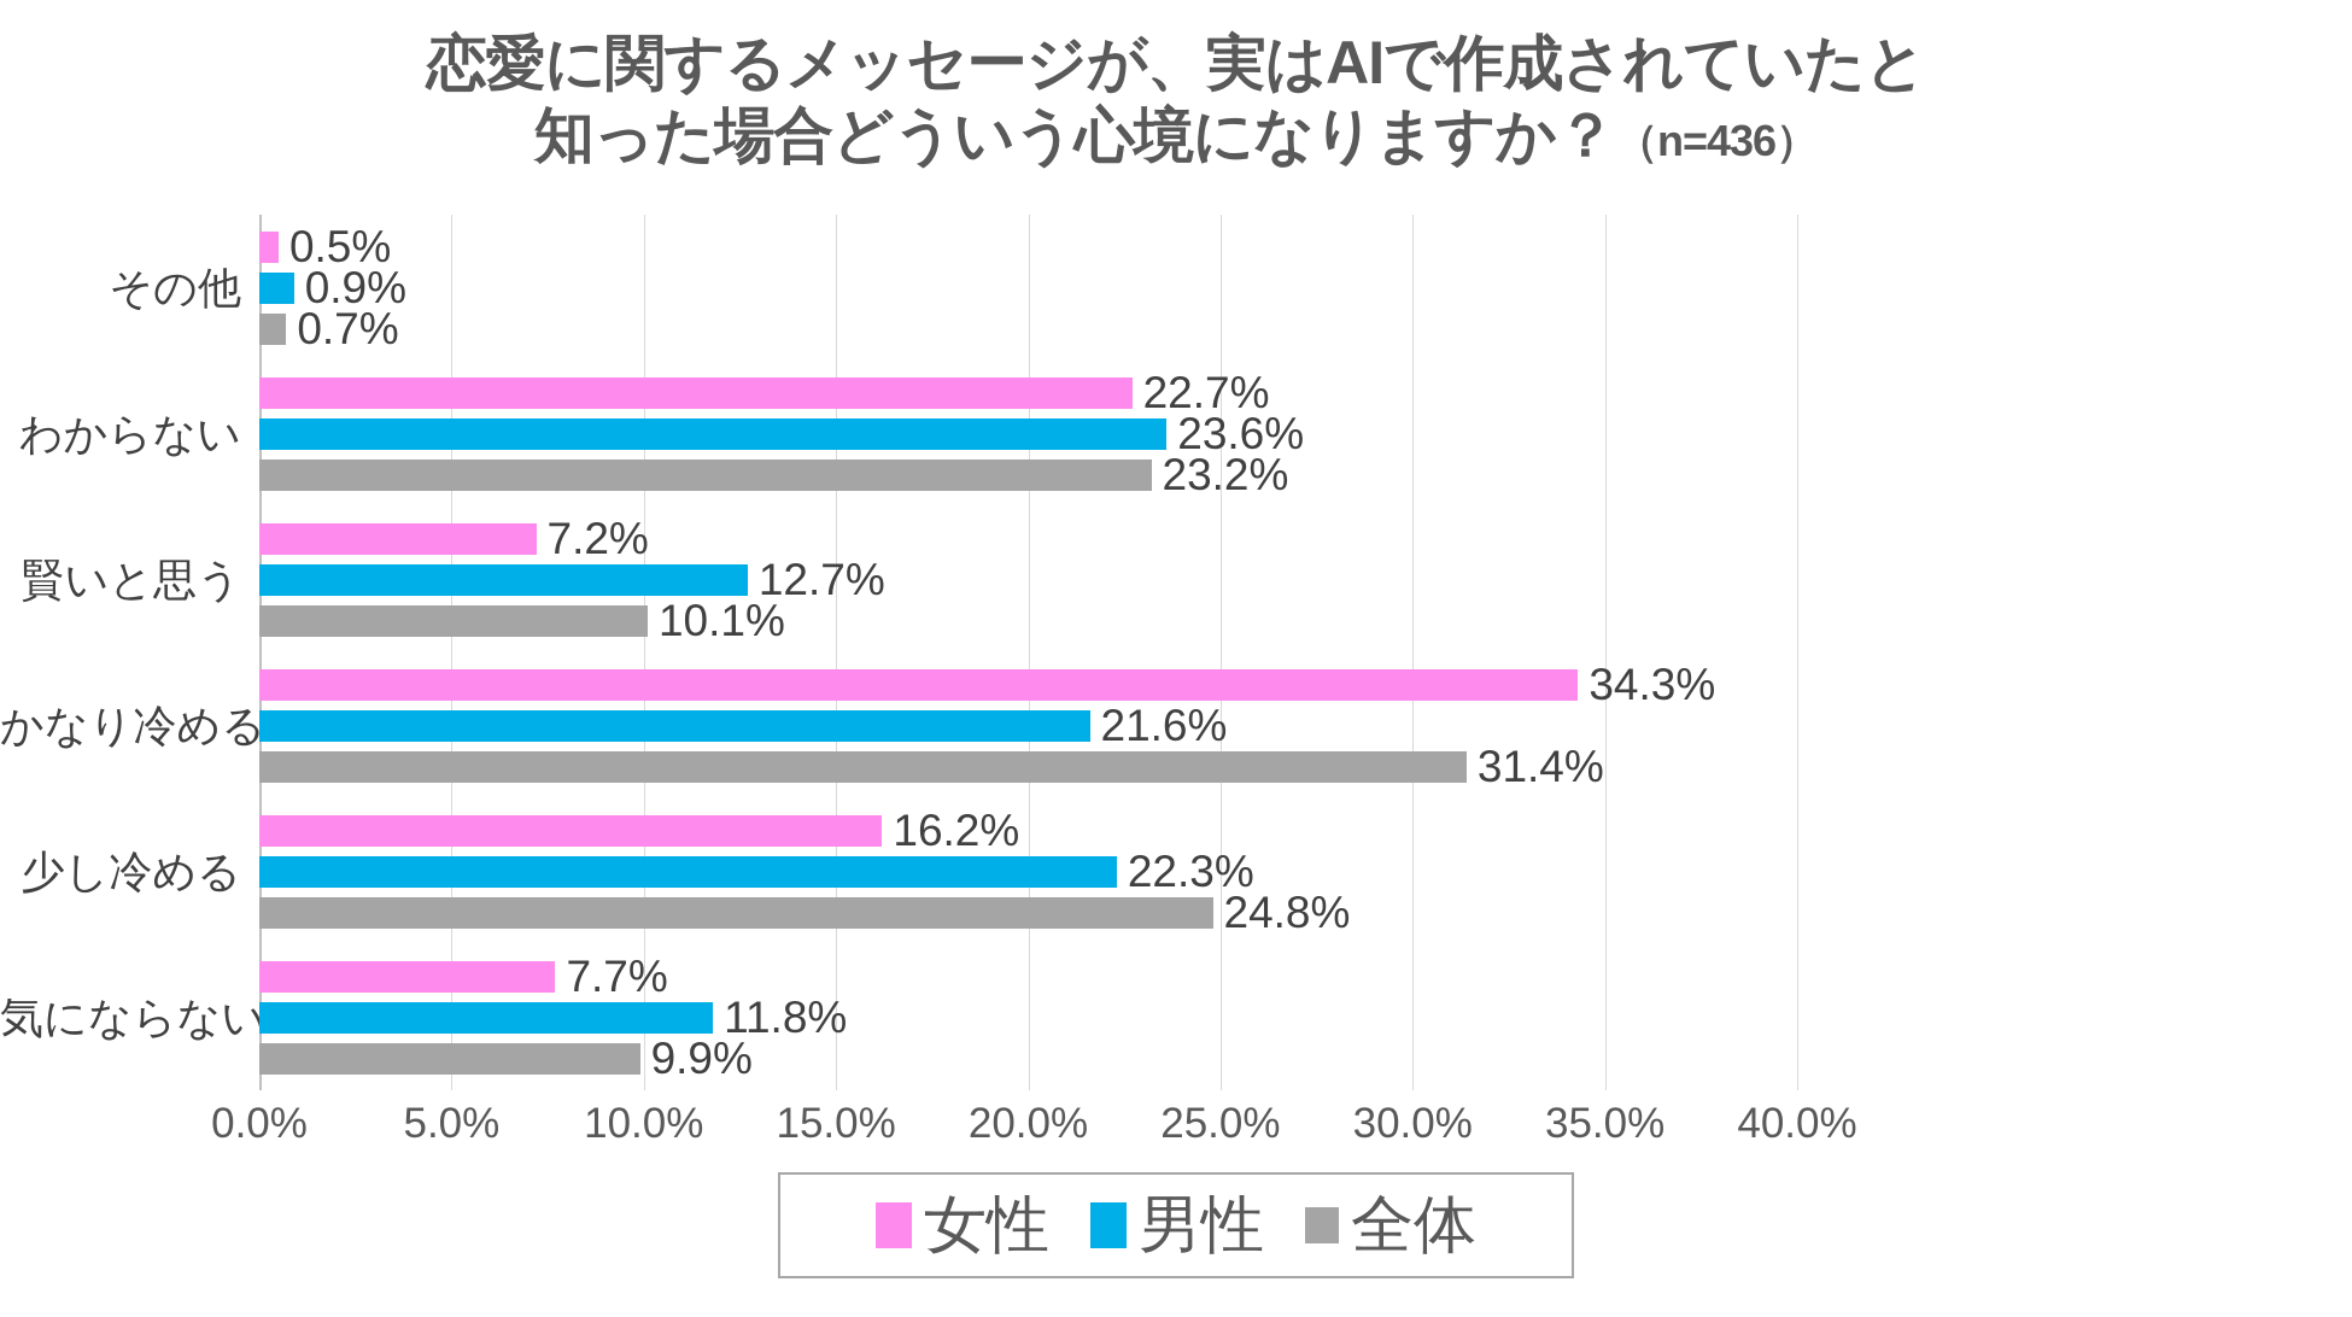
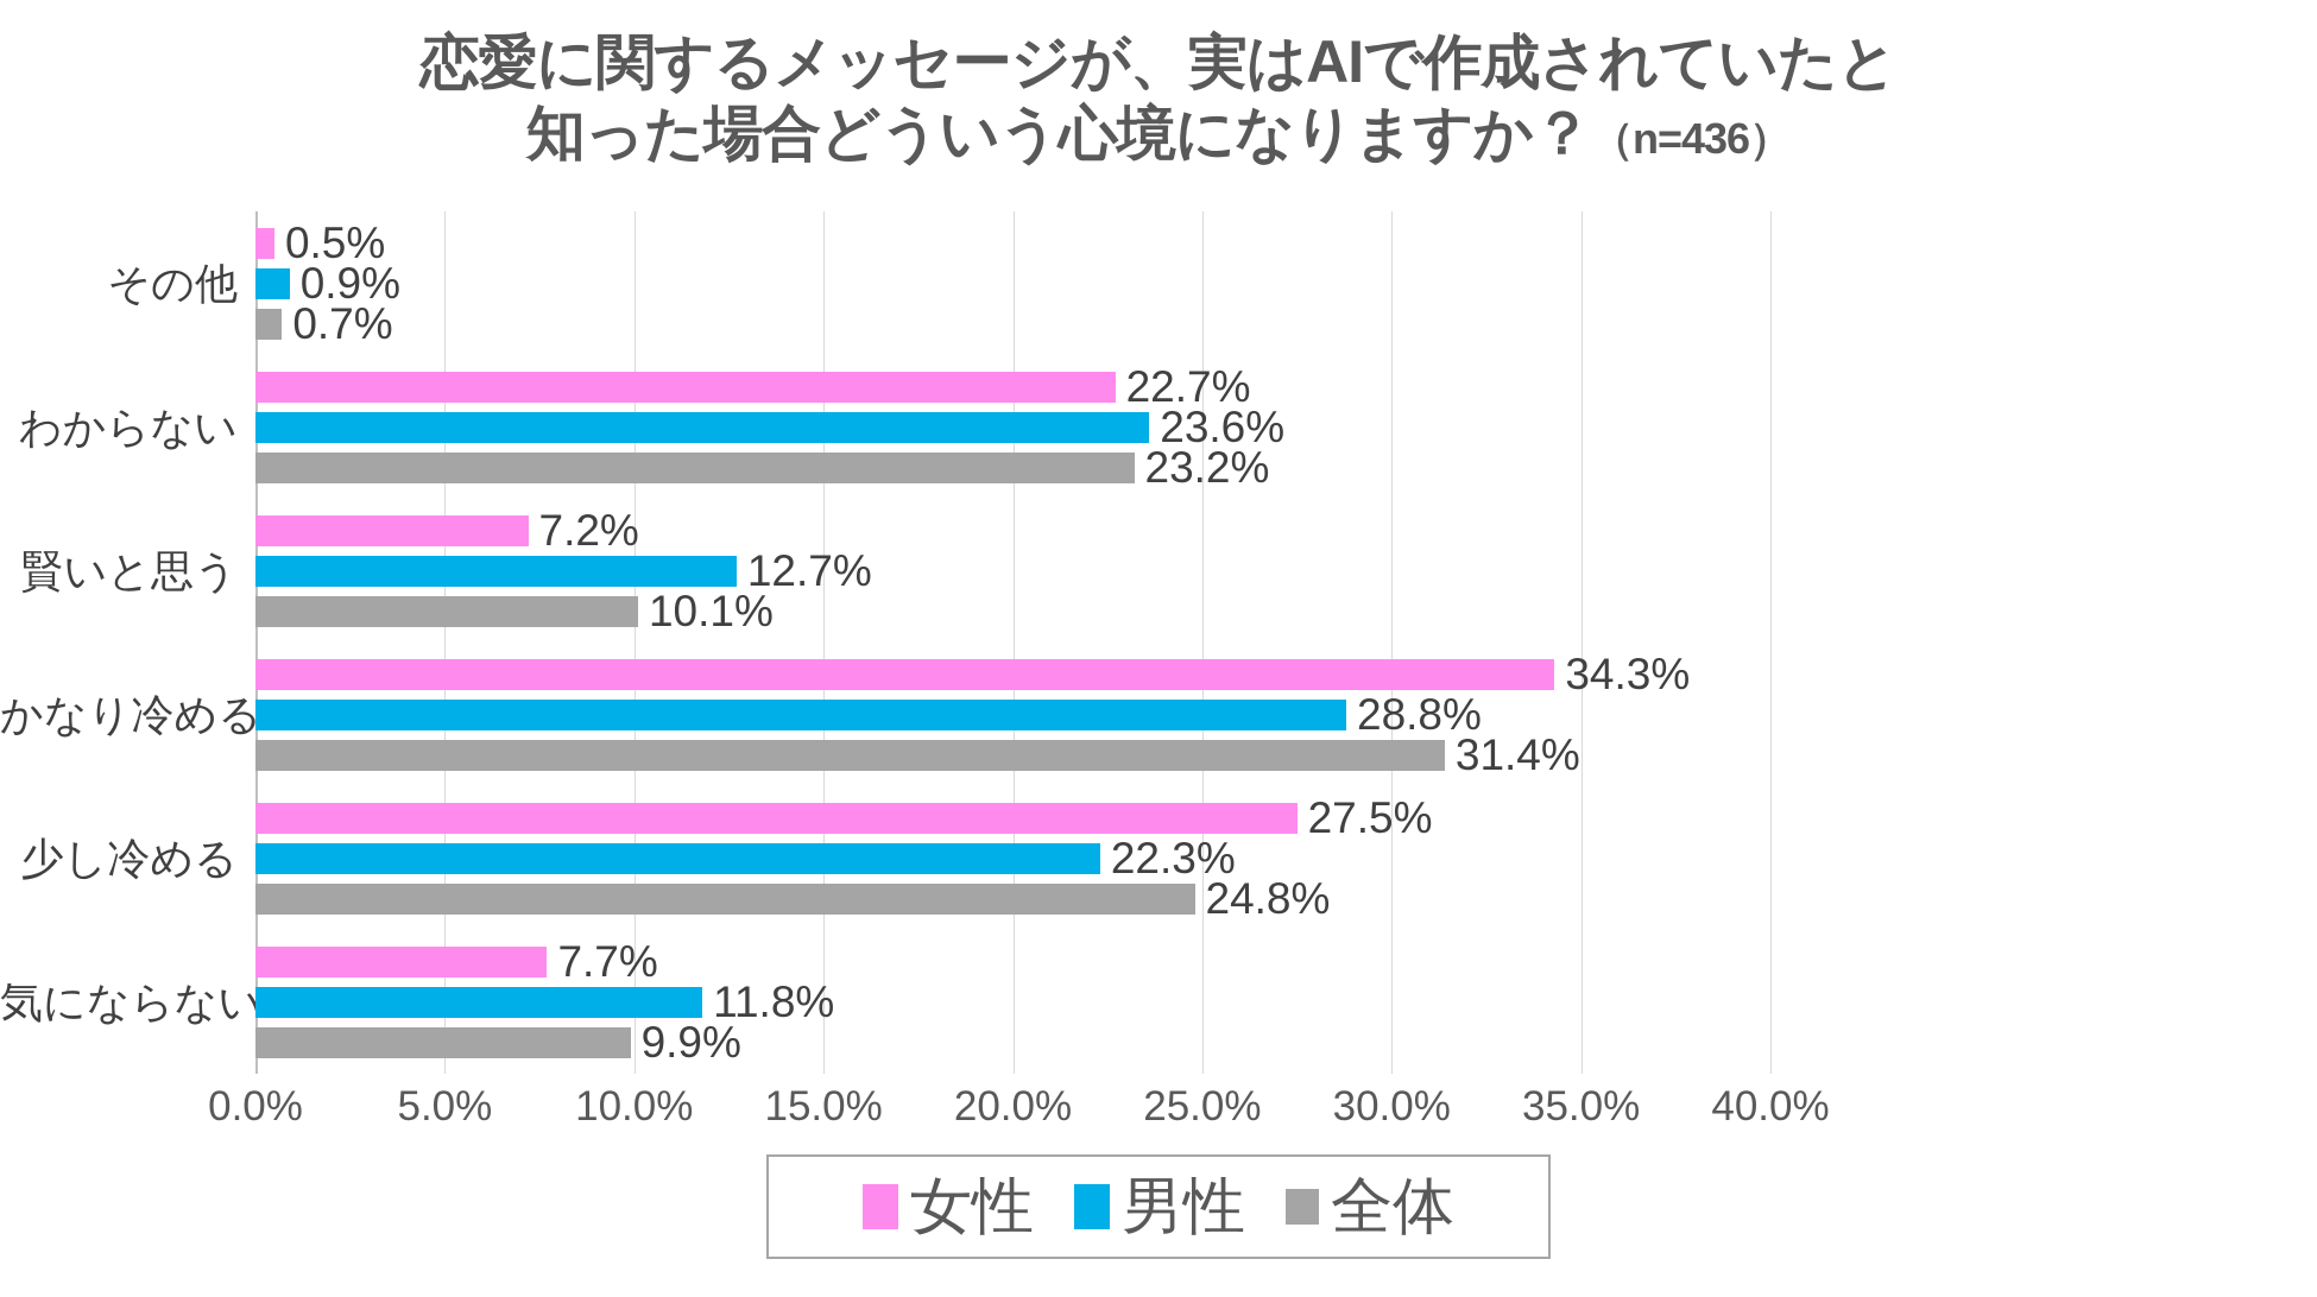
男性/かなり冷める: 21.6% -> 28.8%
女性/少し冷める: 16.2% -> 27.5%
